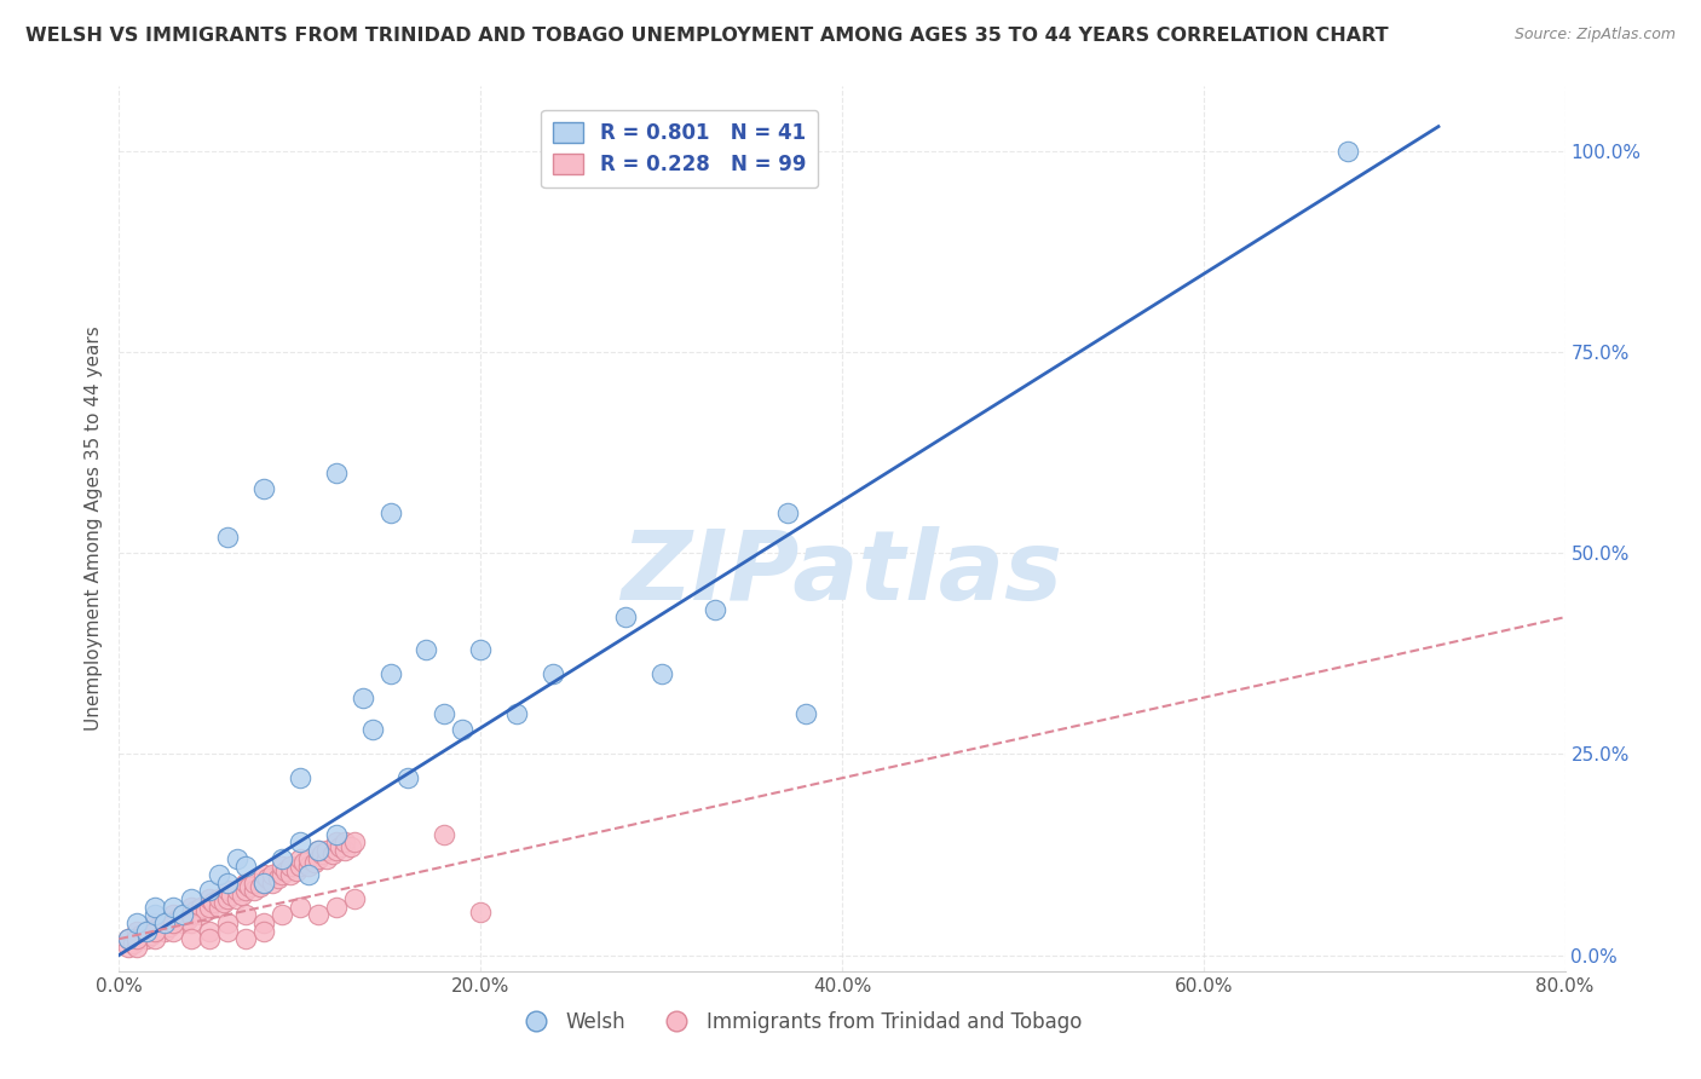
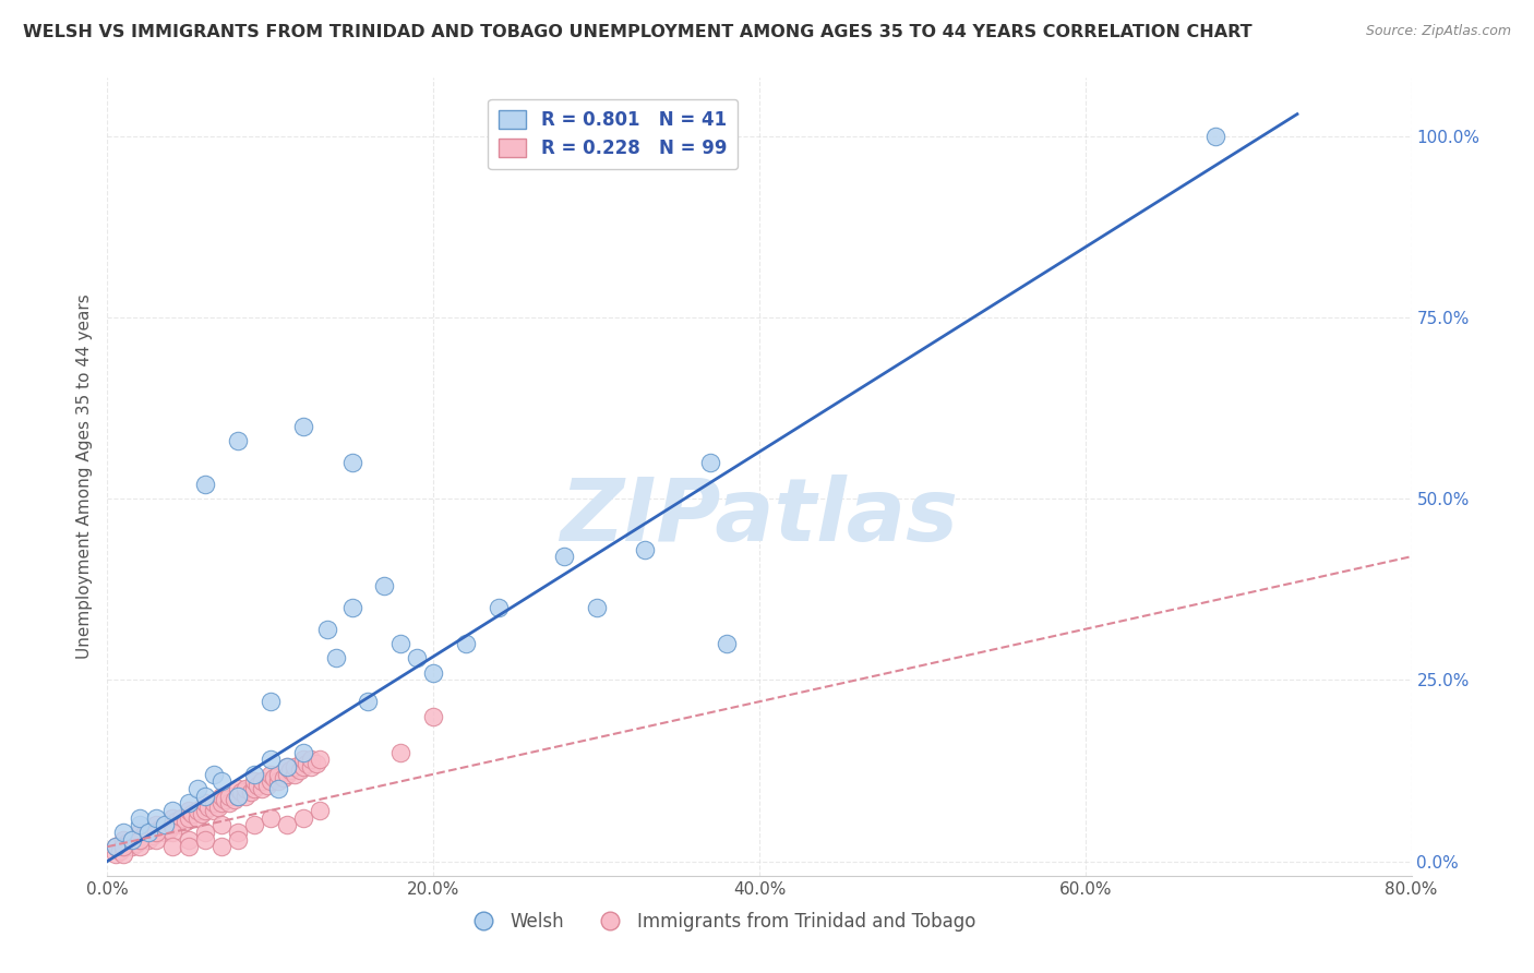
Welsh/20.0%: 38% -> 26%
Immigrants from Trinidad and Tobago/20.0%: 5.4% -> 20.0%
